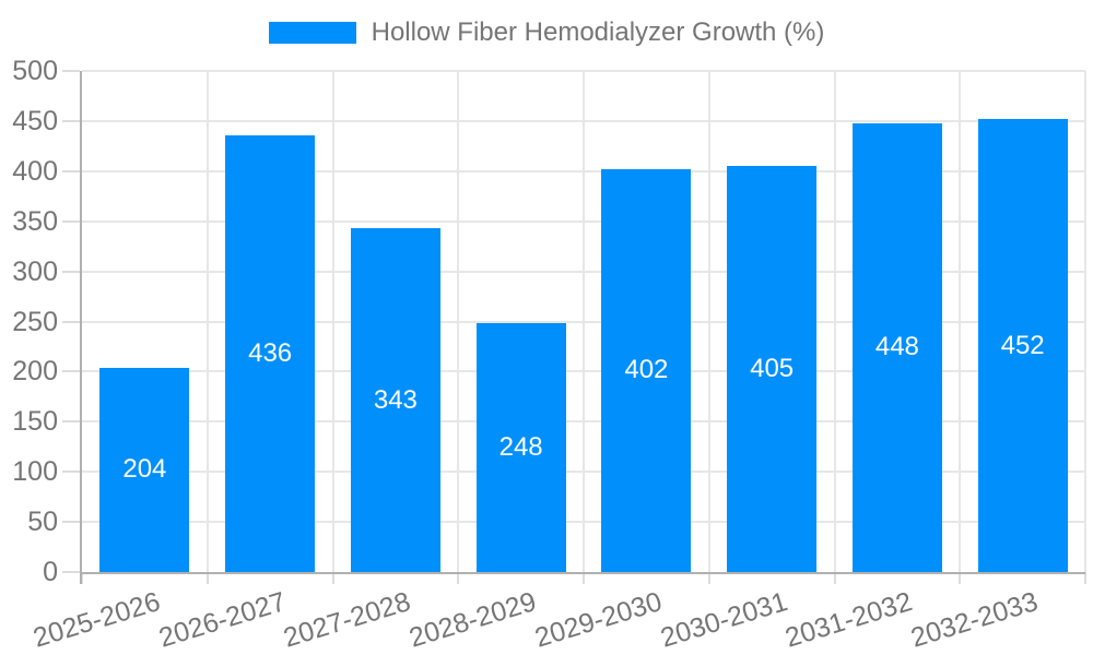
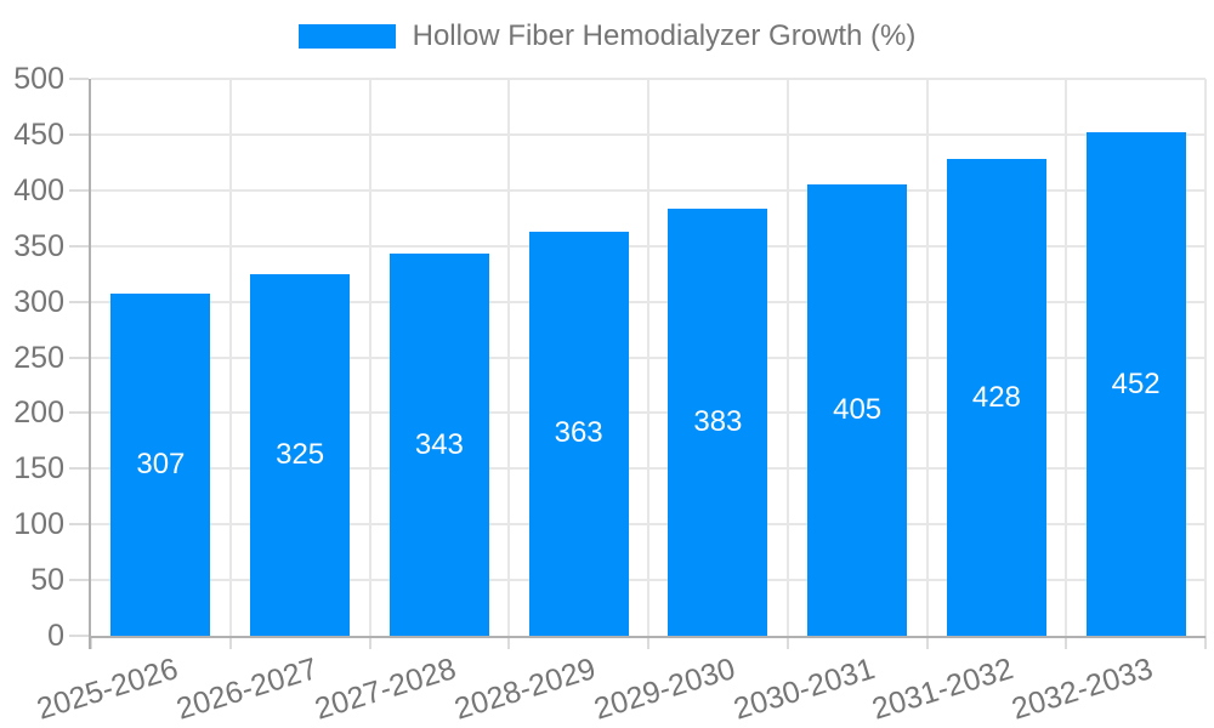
2025-2026: 204 -> 307
2026-2027: 436 -> 325
2028-2029: 248 -> 363
2029-2030: 402 -> 383
2031-2032: 448 -> 428
